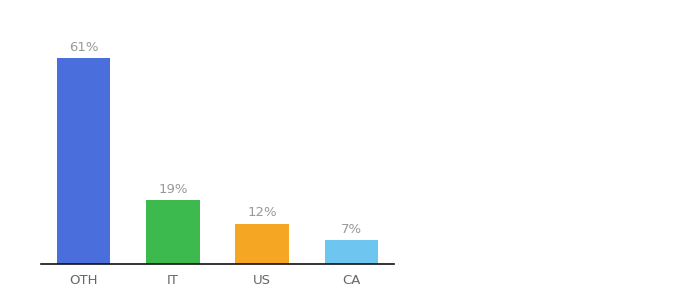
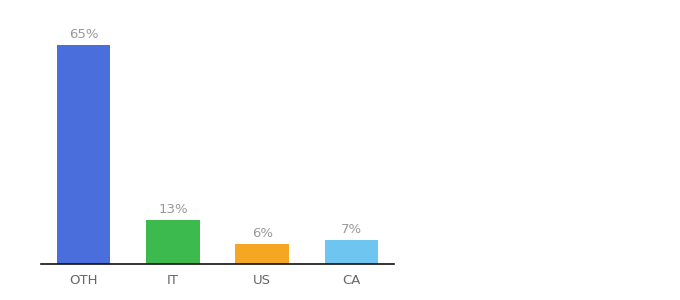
OTH: 61% -> 65%
IT: 19% -> 13%
US: 12% -> 6%
